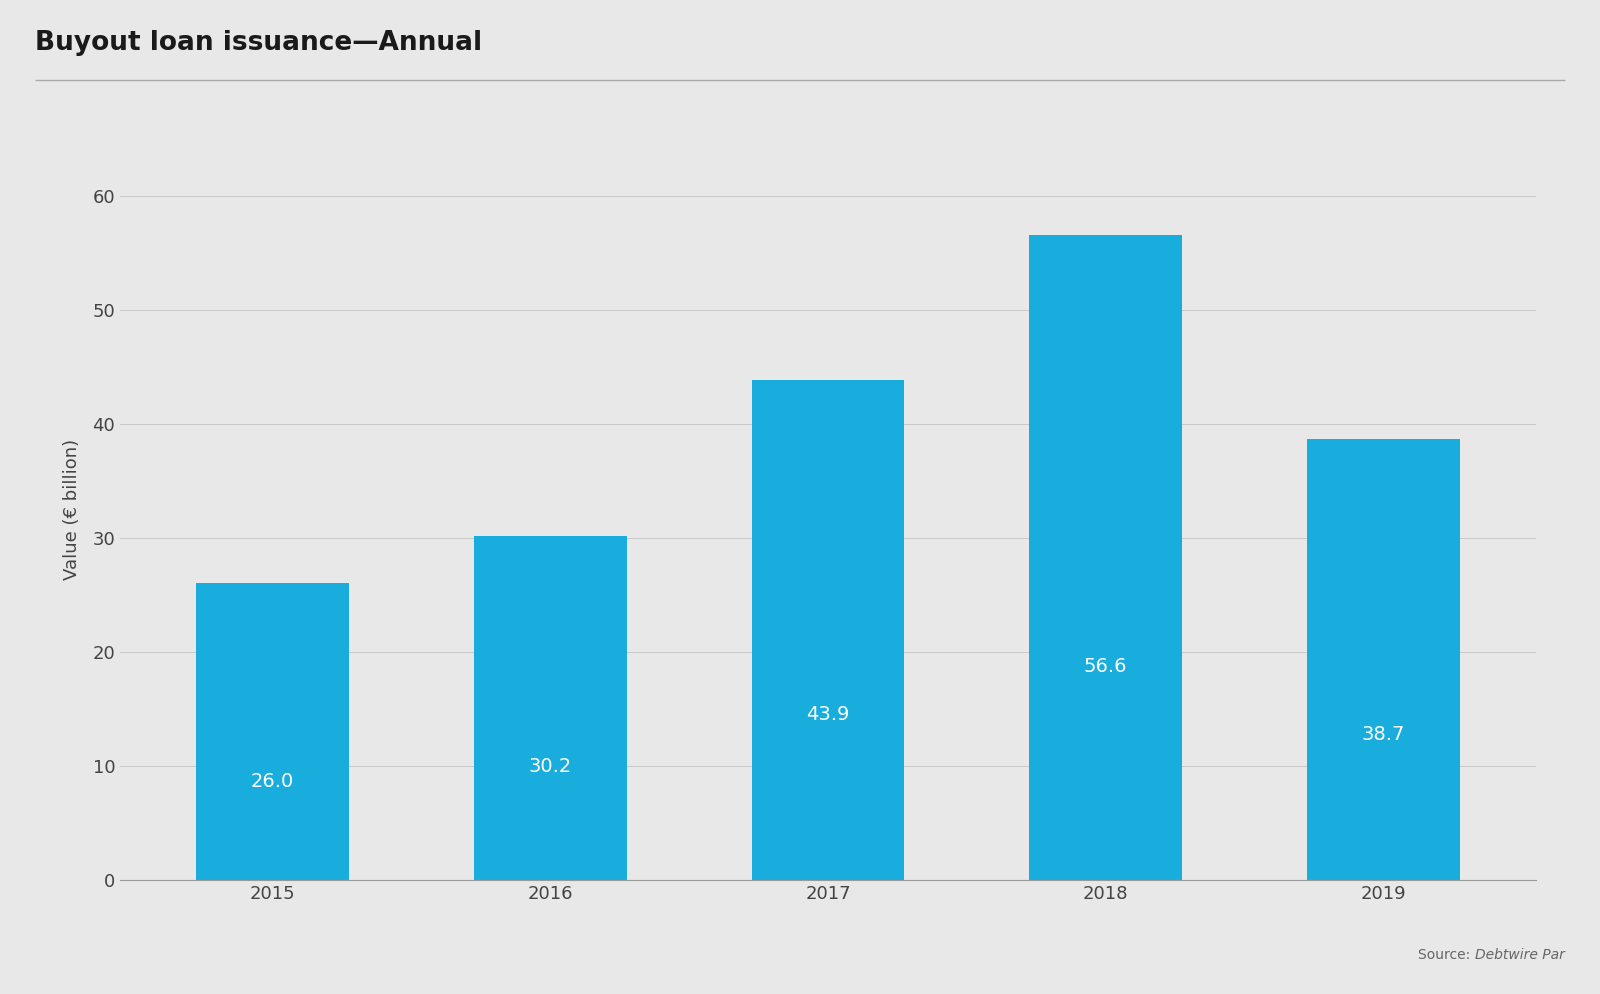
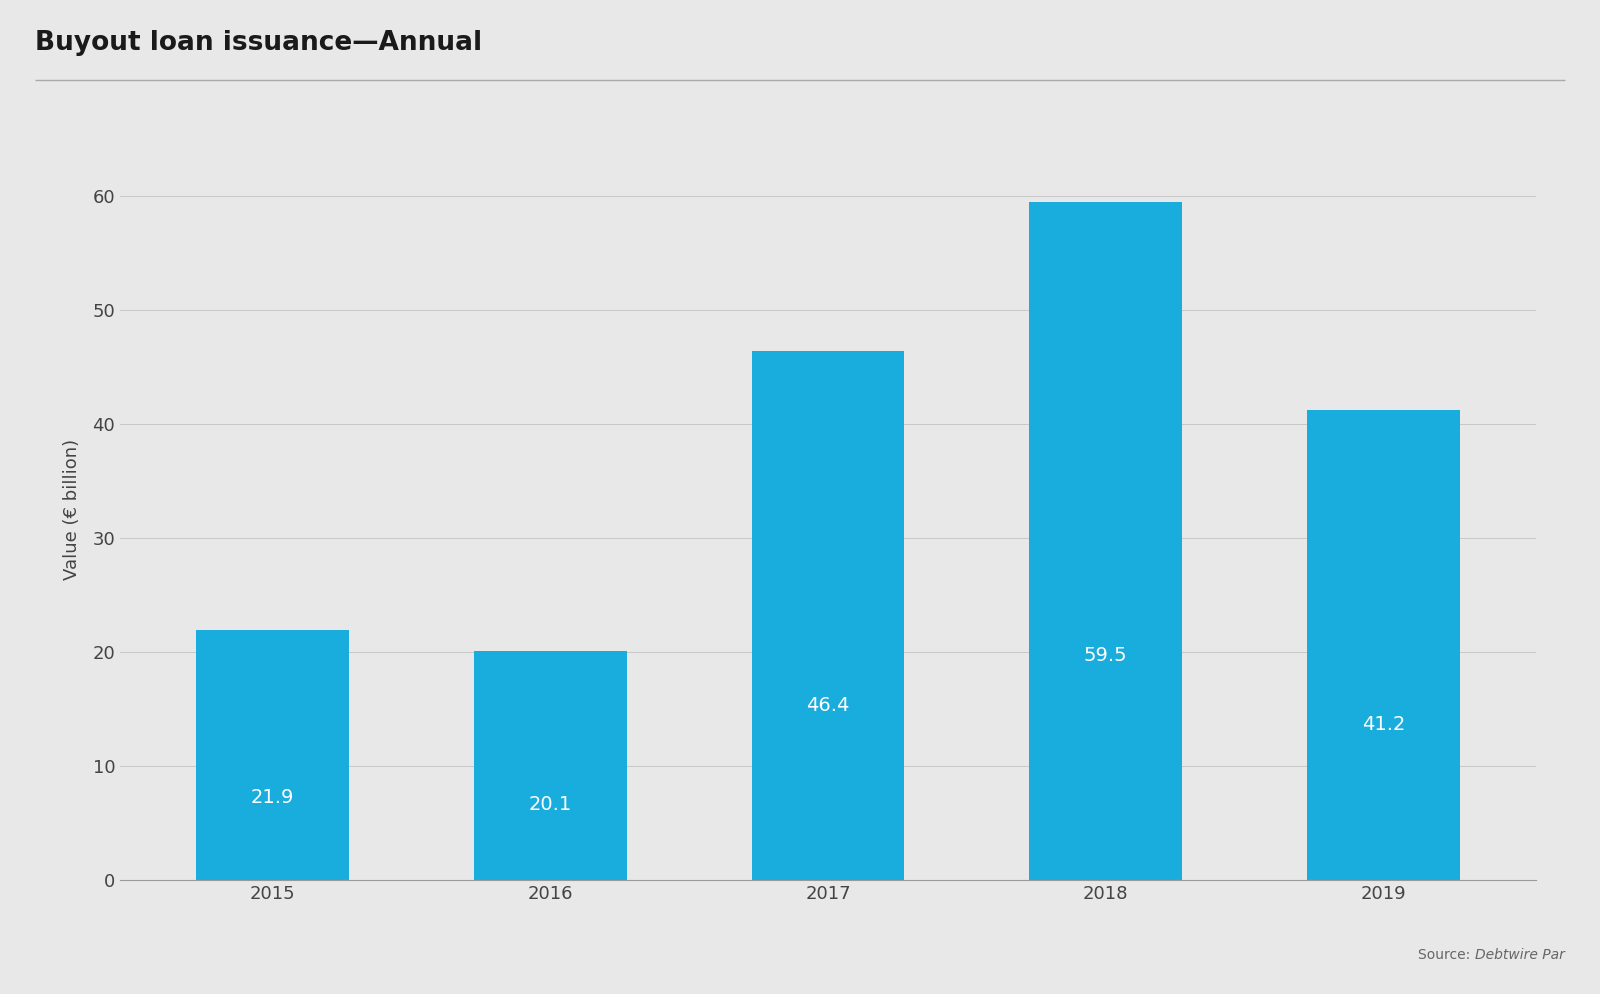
2015: 26.0 -> 21.9
2016: 30.2 -> 20.1
2017: 43.9 -> 46.4
2018: 56.6 -> 59.5
2019: 38.7 -> 41.2
